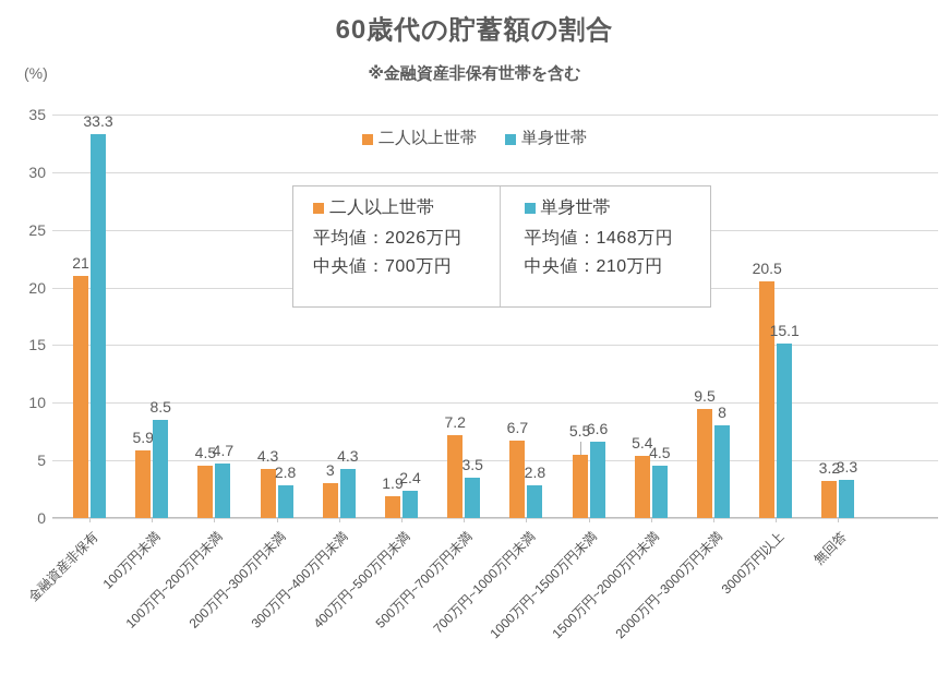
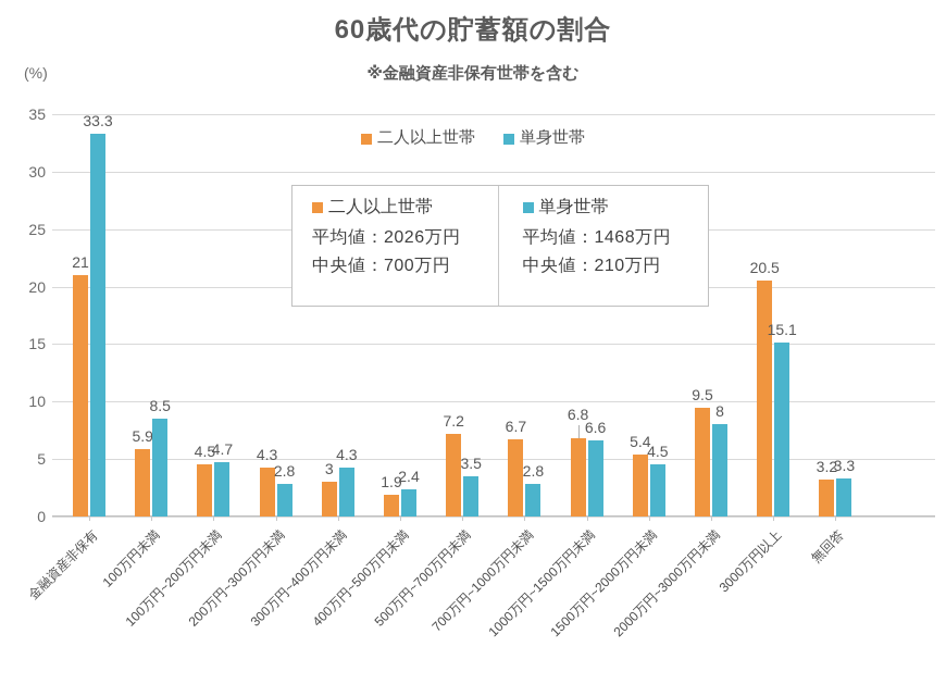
二人以上世帯/1000万円~1500万円未満: 5.5 -> 6.8
